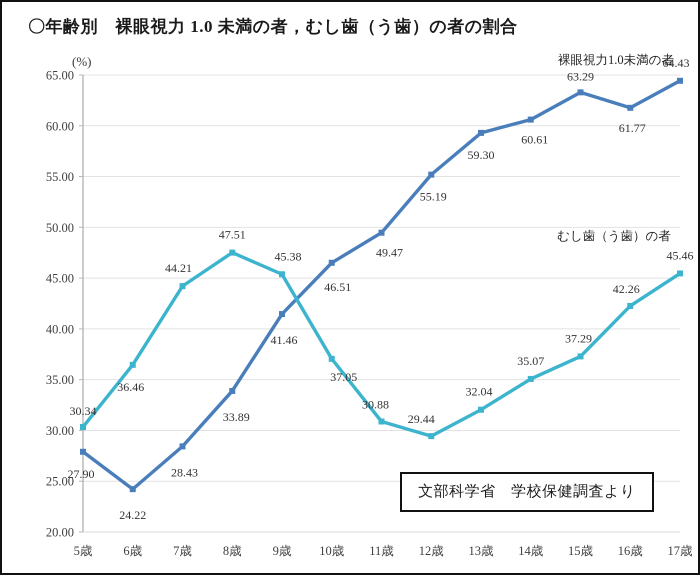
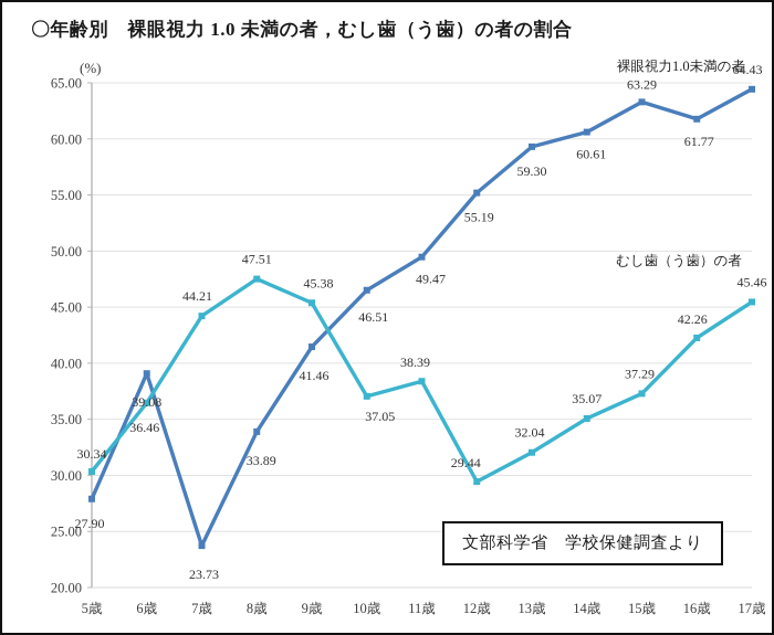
裸眼視力1.0未満の者/6歳: 24.22 -> 39.08
裸眼視力1.0未満の者/7歳: 28.43 -> 23.73
むし歯（う歯）の者/11歳: 30.88 -> 38.39
